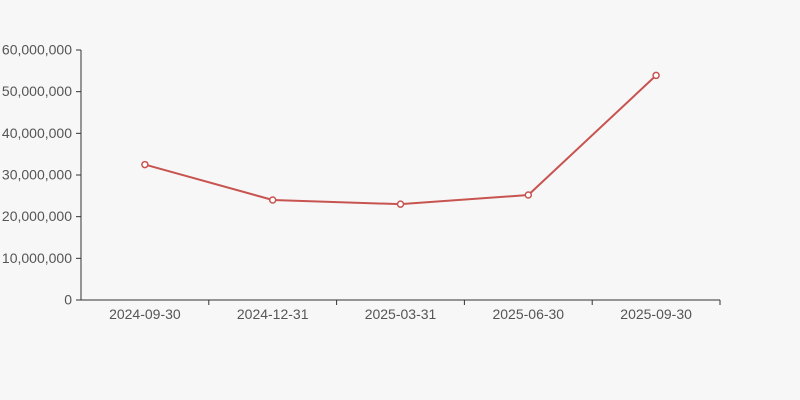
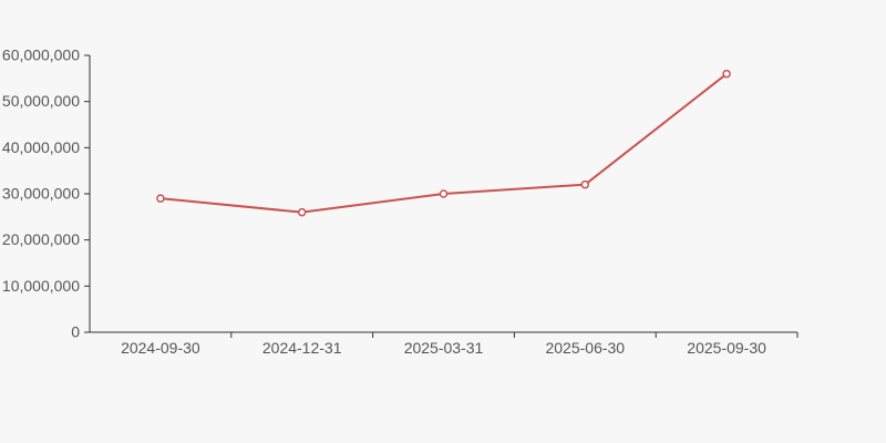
2024-09-30: 32000000 -> 29000000
2024-12-31: 24000000 -> 26000000
2025-03-31: 23000000 -> 30000000
2025-06-30: 25000000 -> 32000000
2025-09-30: 54000000 -> 56000000
